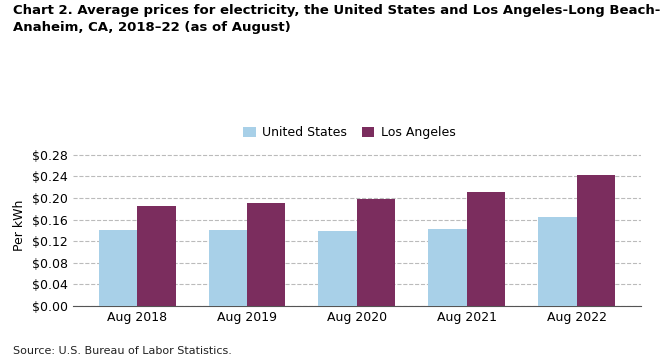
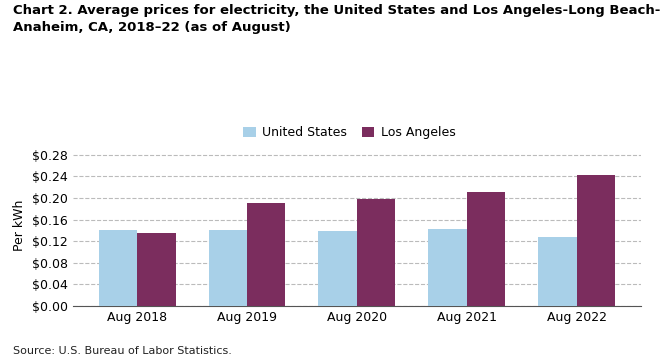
Los Angeles/Aug 2018: $0.185 -> $0.136
United States/Aug 2022: $0.165 -> $0.128
